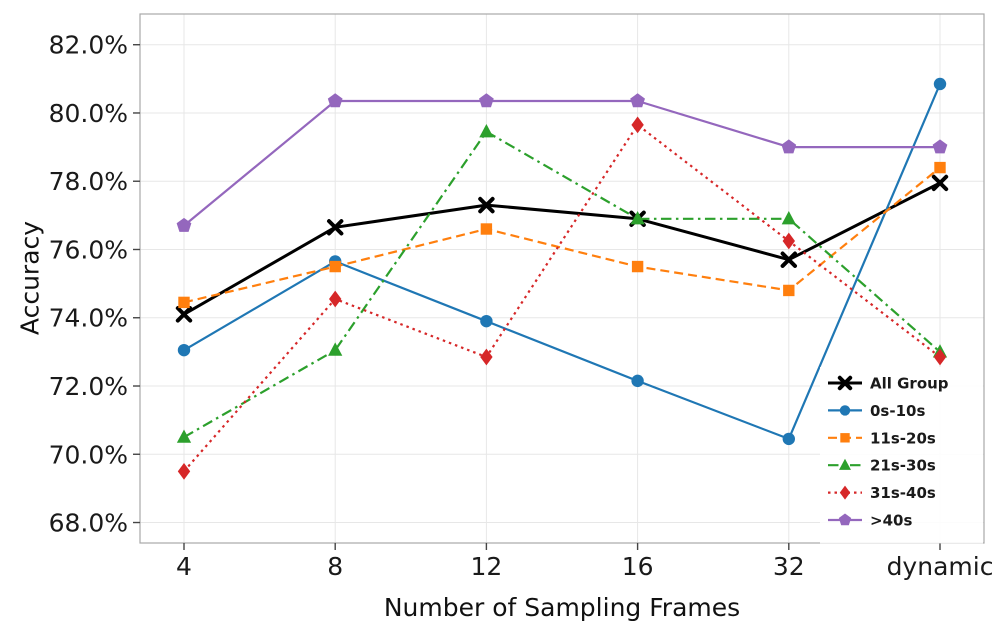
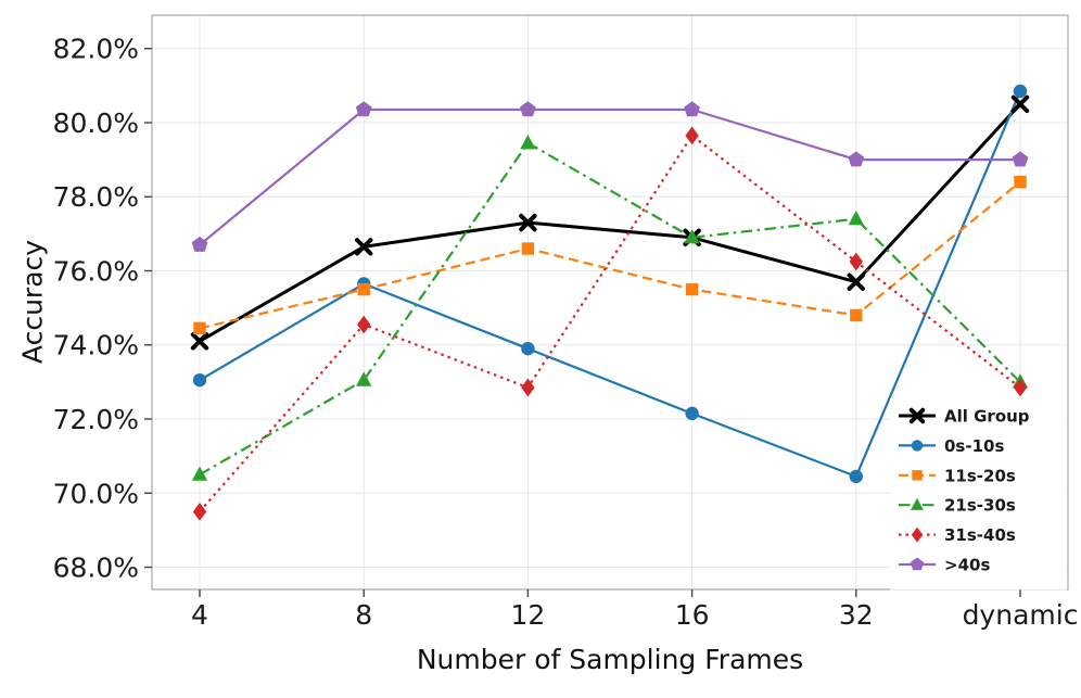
21s-30s/32: 76.9% -> 77.4%
All Group/dynamic: 78.0% -> 80.5%
